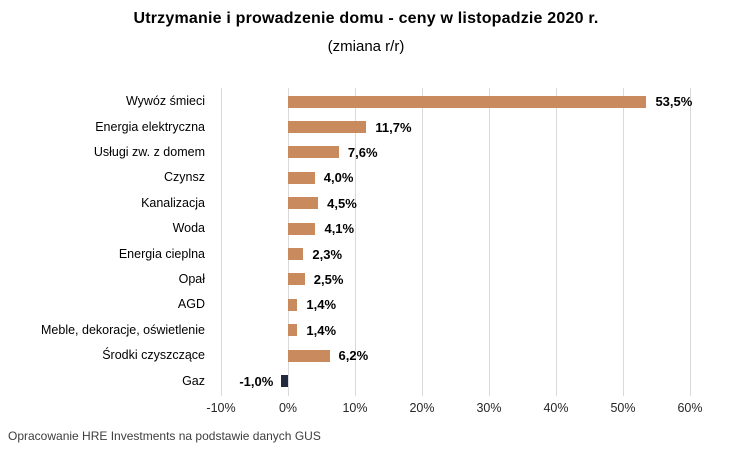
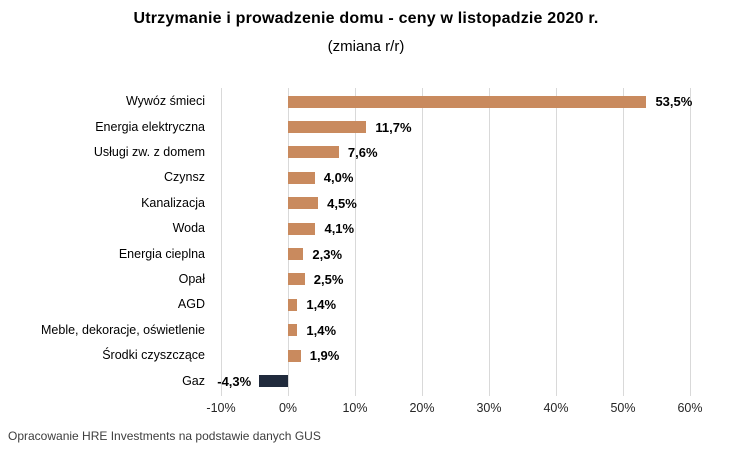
Środki czyszczące: 6,2% -> 1,9%
Gaz: -1,0% -> -4,3%
